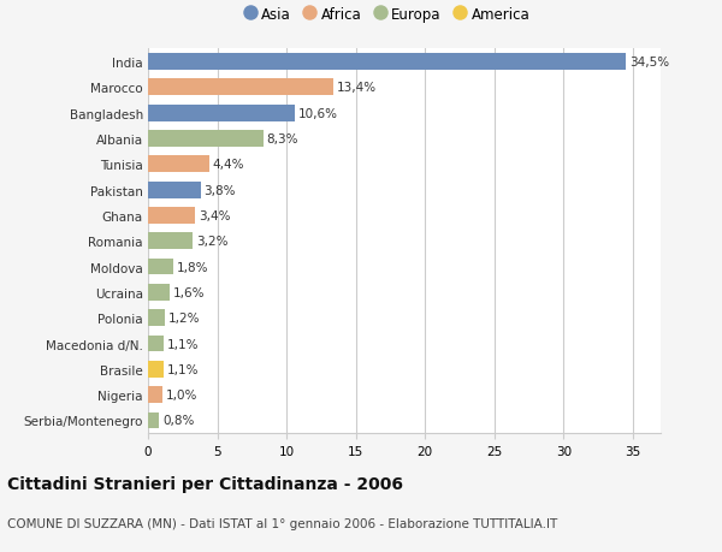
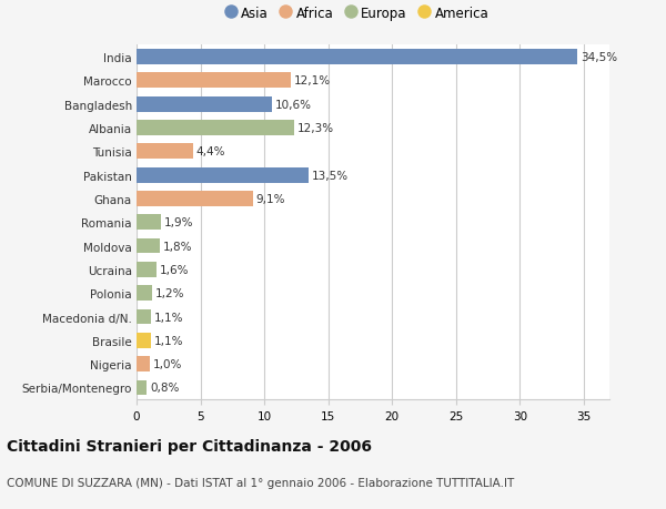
Marocco: 13,4% -> 12,1%
Albania: 8,3% -> 12,3%
Pakistan: 3,8% -> 13,5%
Ghana: 3,4% -> 9,1%
Romania: 3,2% -> 1,9%
